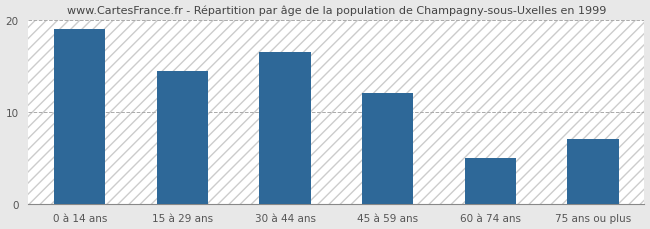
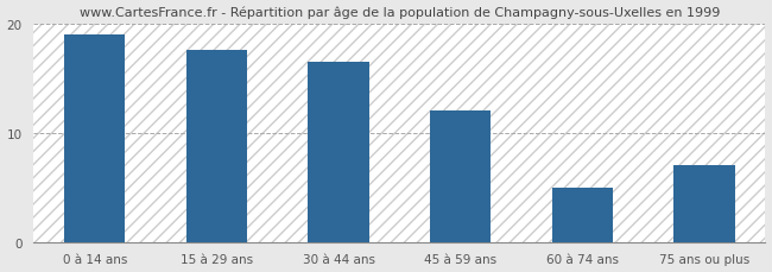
15 à 29 ans: 14.5 -> 17.6
